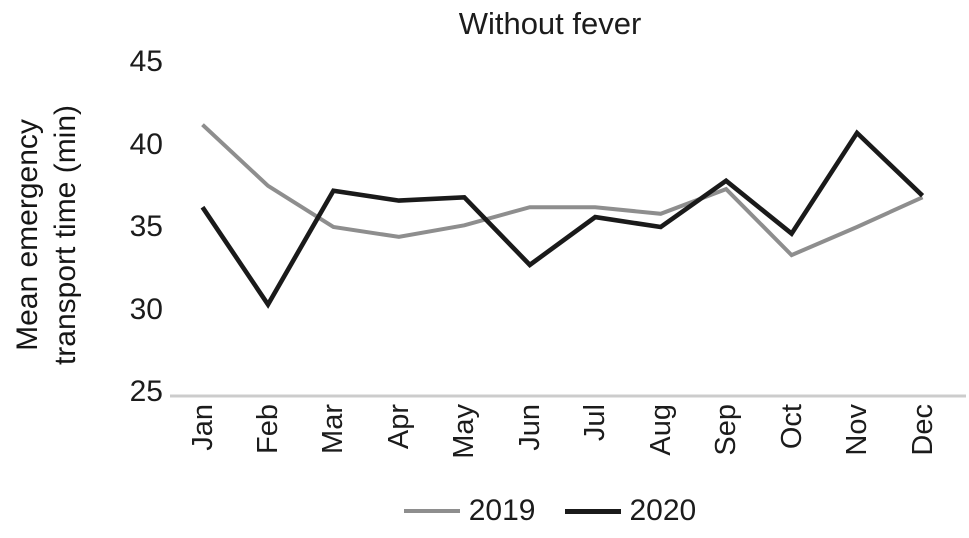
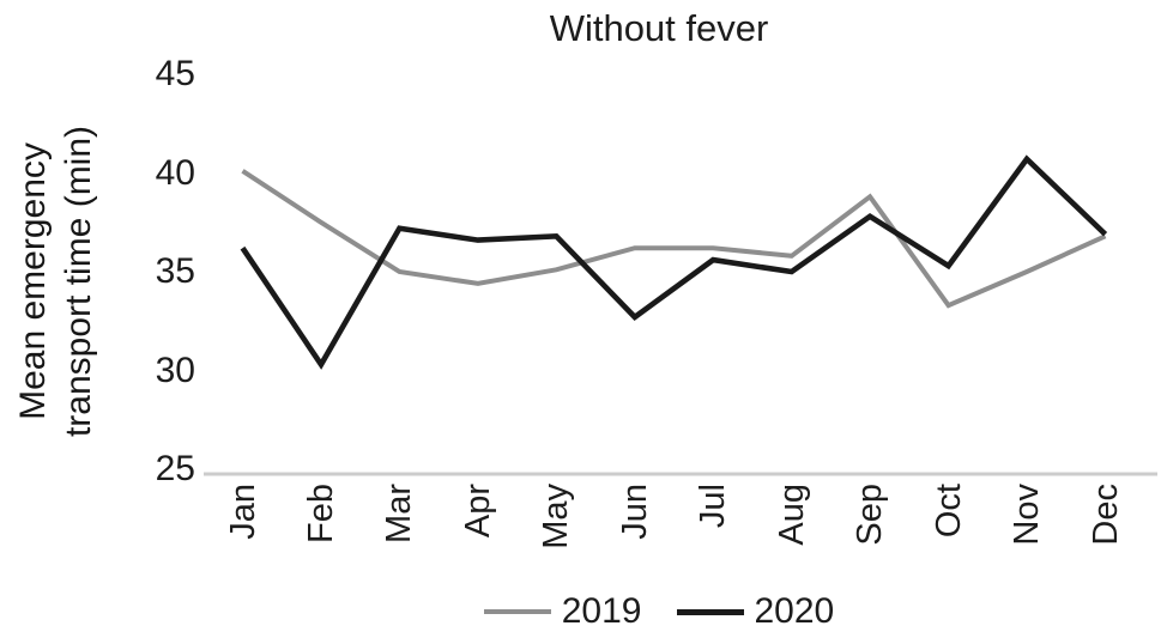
2019/Jan: 41.2 -> 40.1
2019/Sep: 37.3 -> 38.8
2020/Oct: 34.6 -> 35.3
